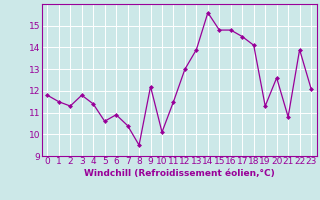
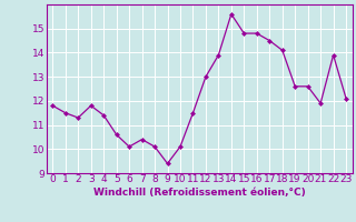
6: 10.9 -> 10.1
8: 9.5 -> 10.1
9: 12.2 -> 9.4
19: 11.3 -> 12.6
21: 10.8 -> 11.9
